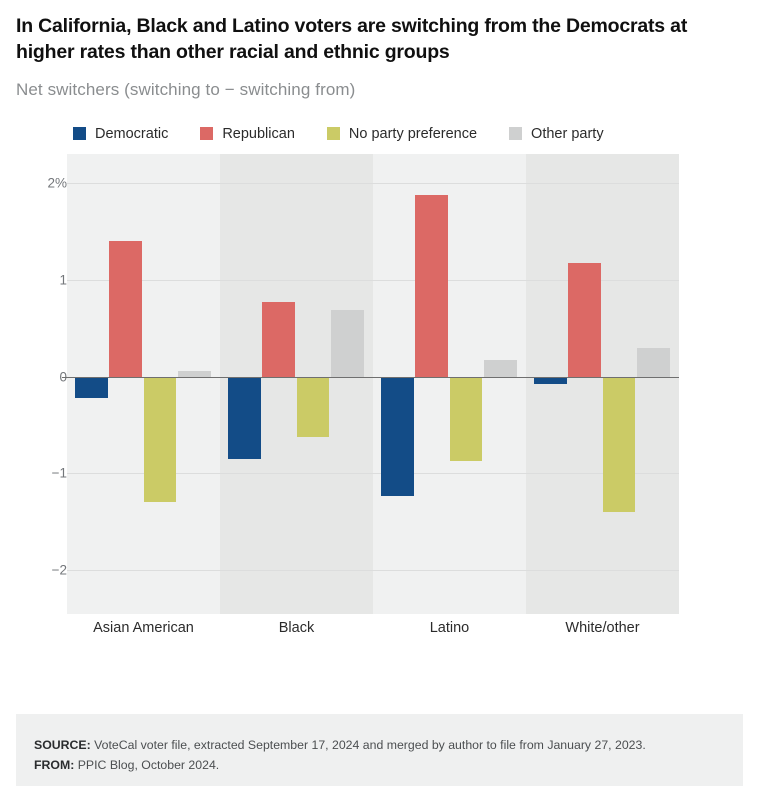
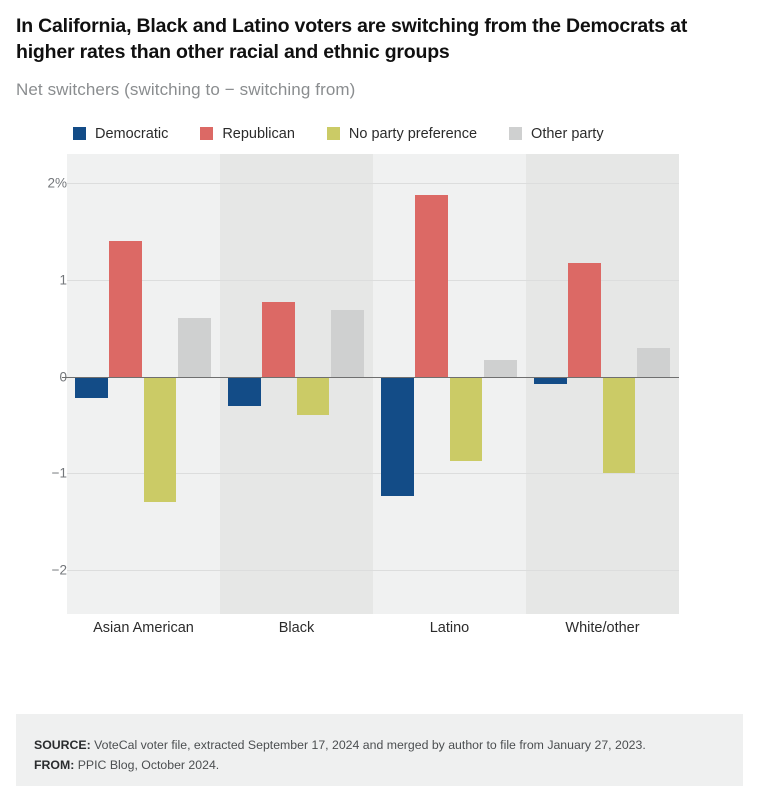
Other party/Asian American: 0.1% -> 0.6%
Democratic/Black: -0.8% -> -0.3%
No party preference/Black: -0.6% -> -0.4%
No party preference/White/other: -1.4% -> -1.0%
